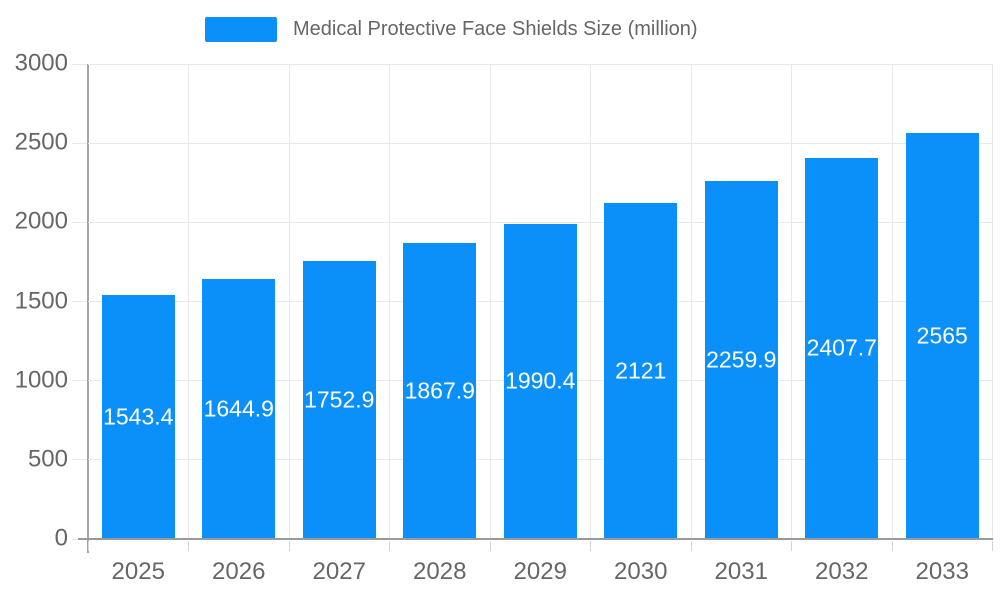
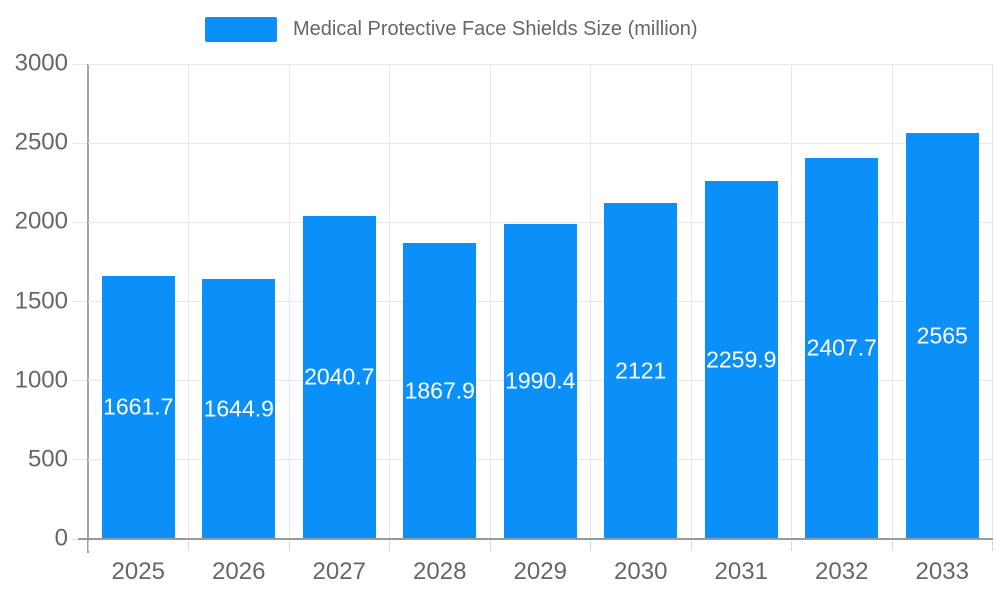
2025: 1543.4 -> 1661.7
2027: 1752.9 -> 2040.7
